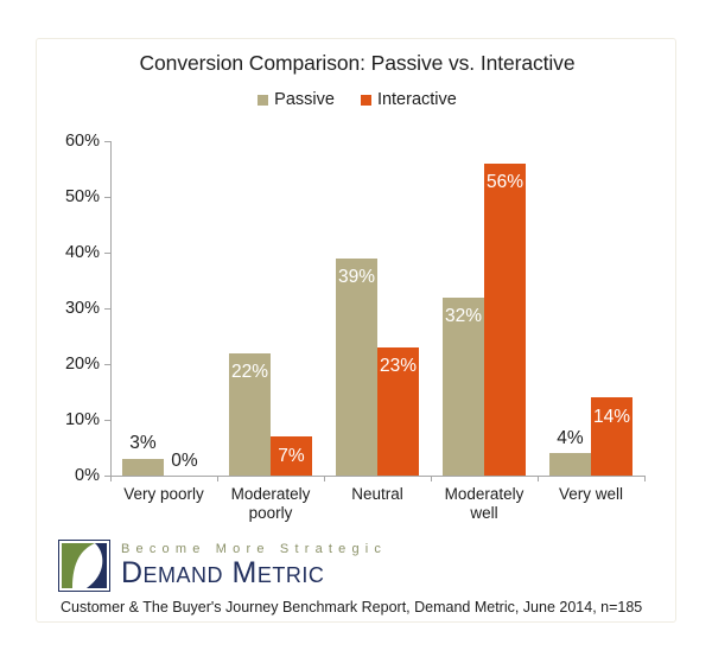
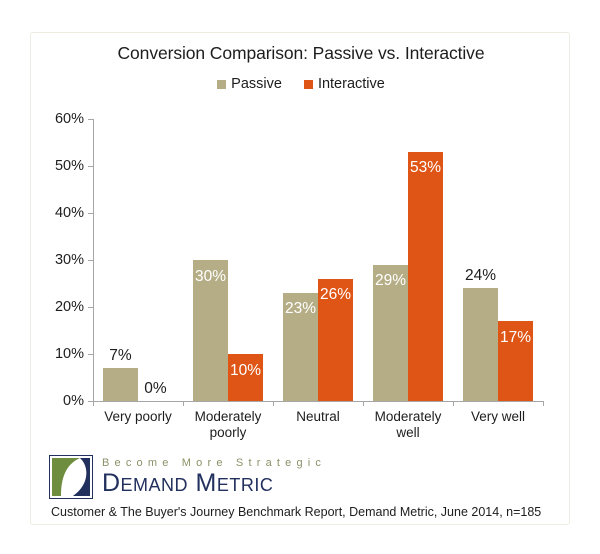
Passive/Very poorly: 3% -> 7%
Passive/Moderately poorly: 22% -> 30%
Interactive/Moderately poorly: 7% -> 10%
Passive/Neutral: 39% -> 23%
Interactive/Neutral: 23% -> 26%
Passive/Moderately well: 32% -> 29%
Interactive/Moderately well: 56% -> 53%
Passive/Very well: 4% -> 24%
Interactive/Very well: 14% -> 17%
